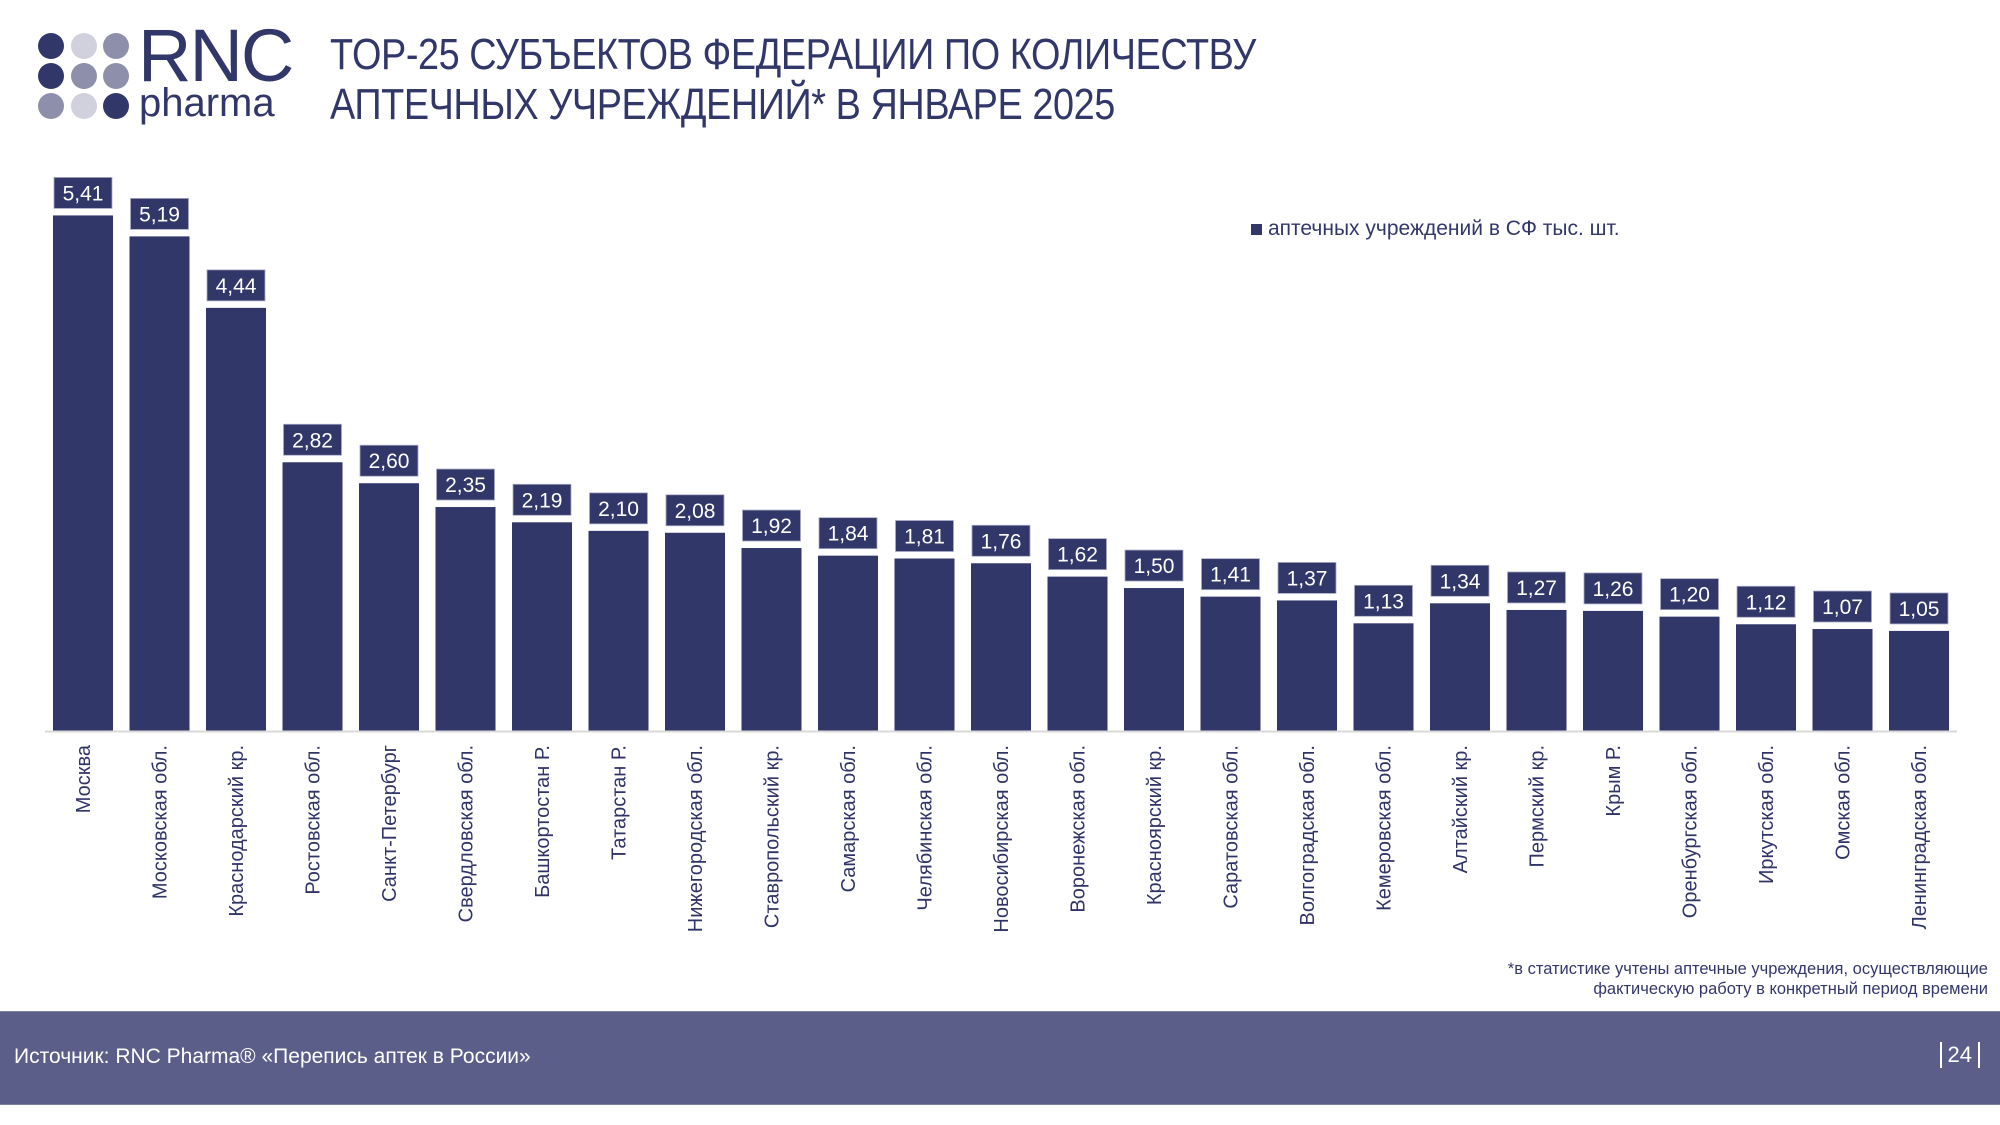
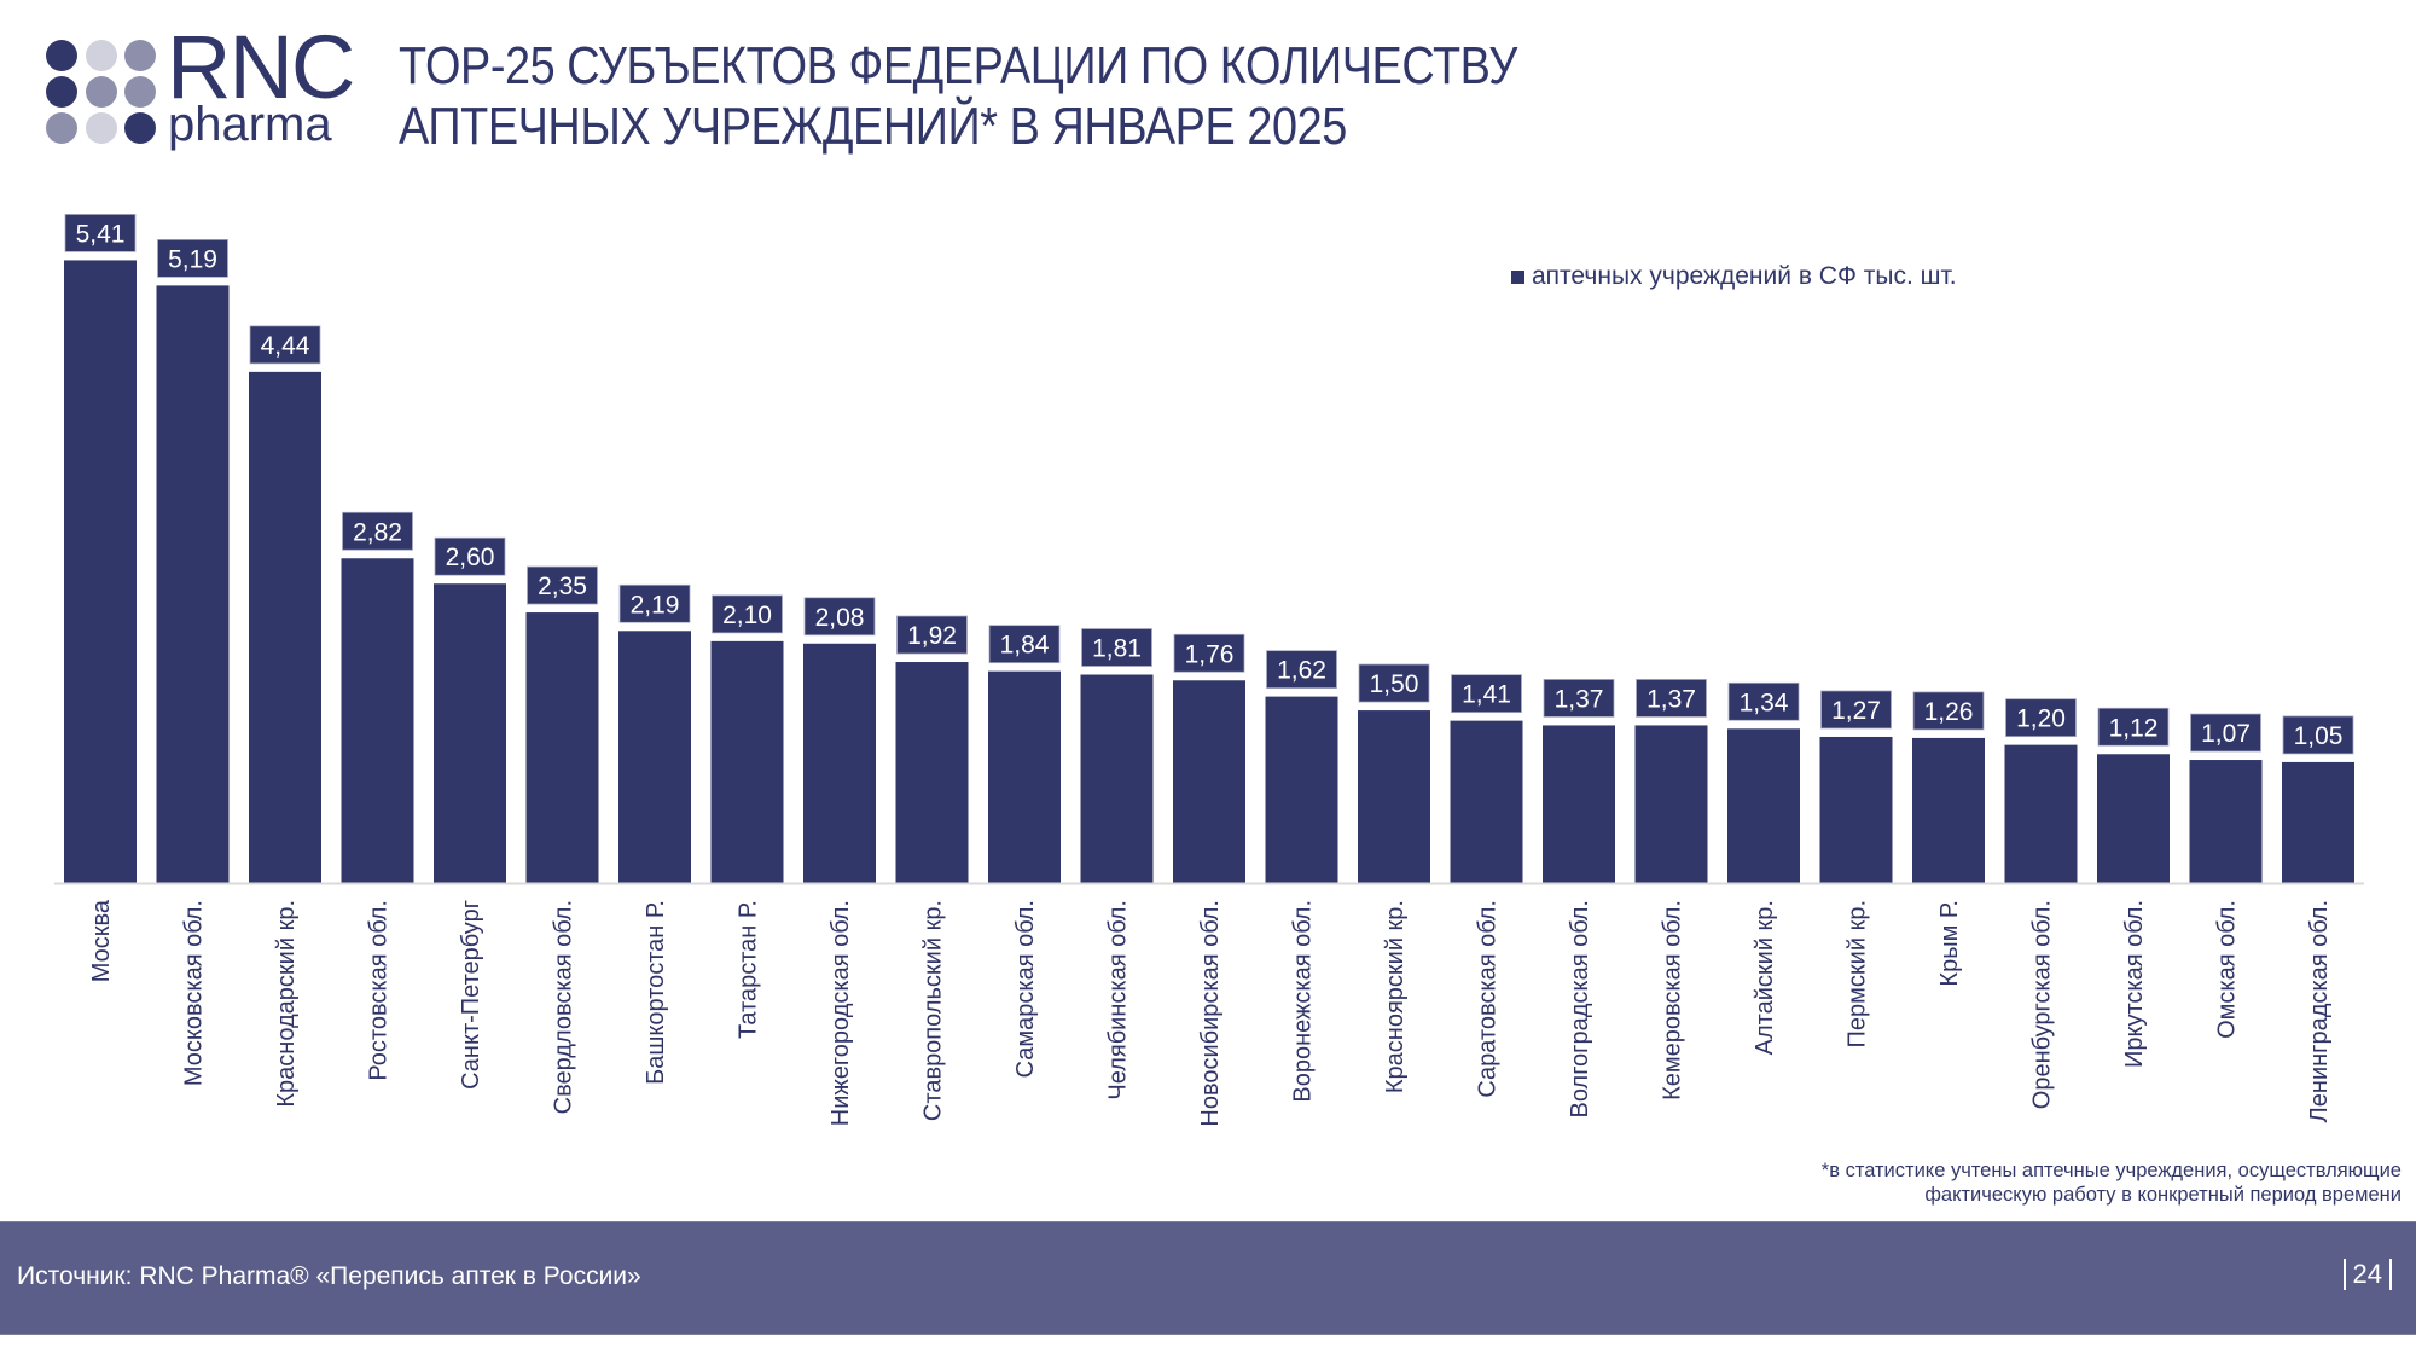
Кемеровская обл.: 1,13 -> 1,37
